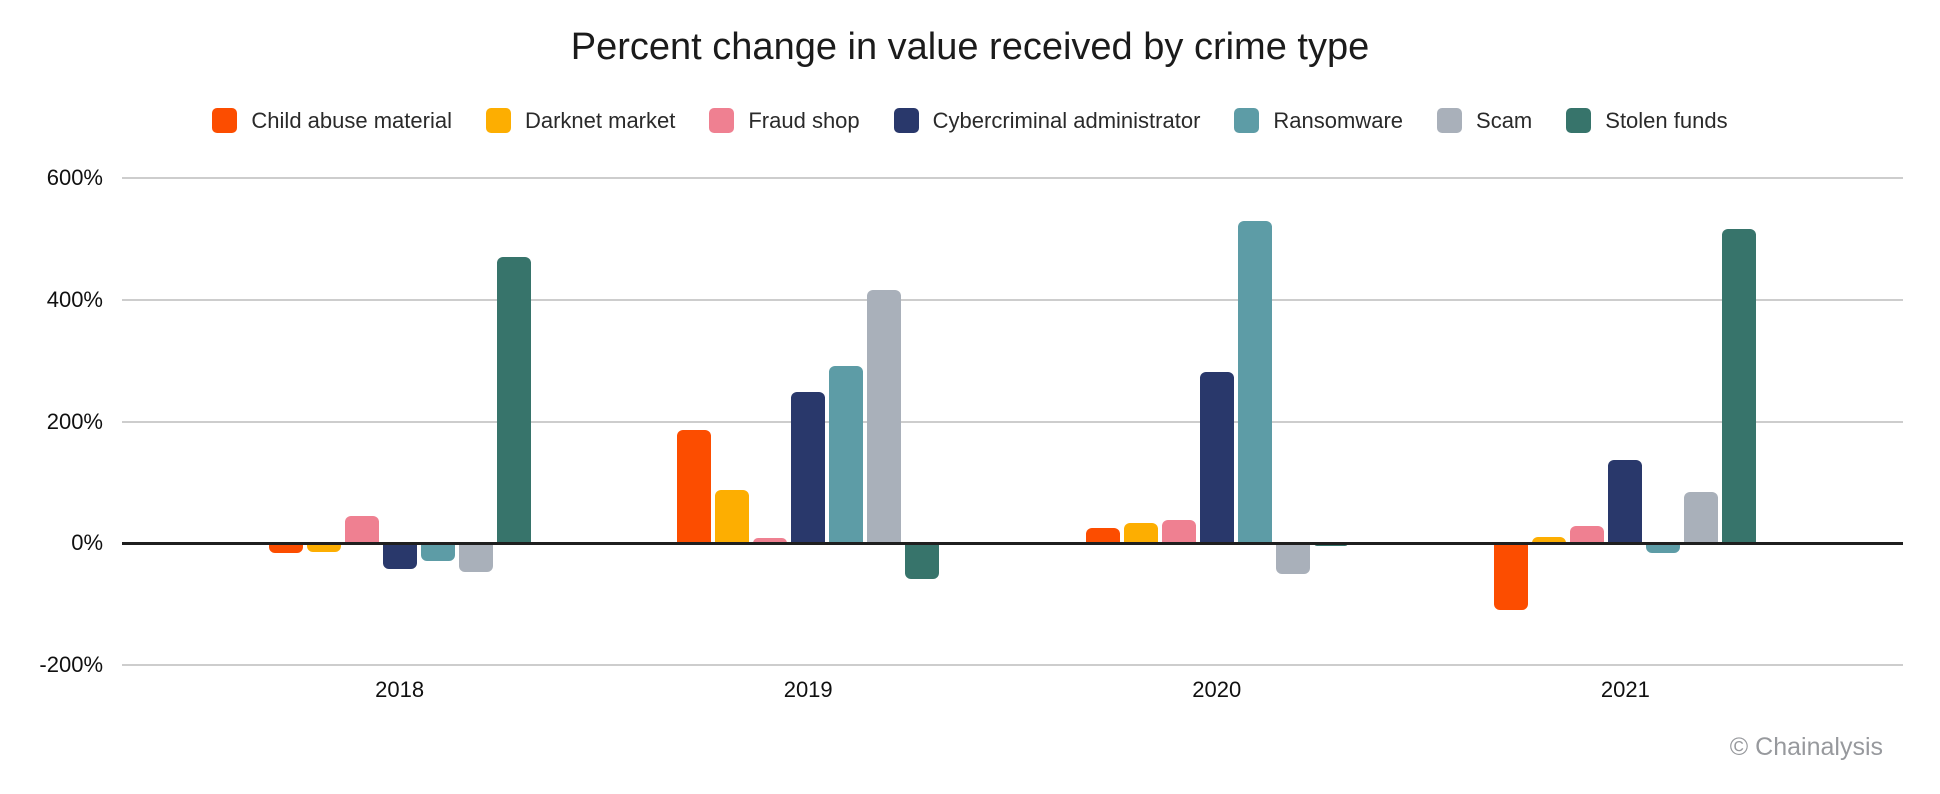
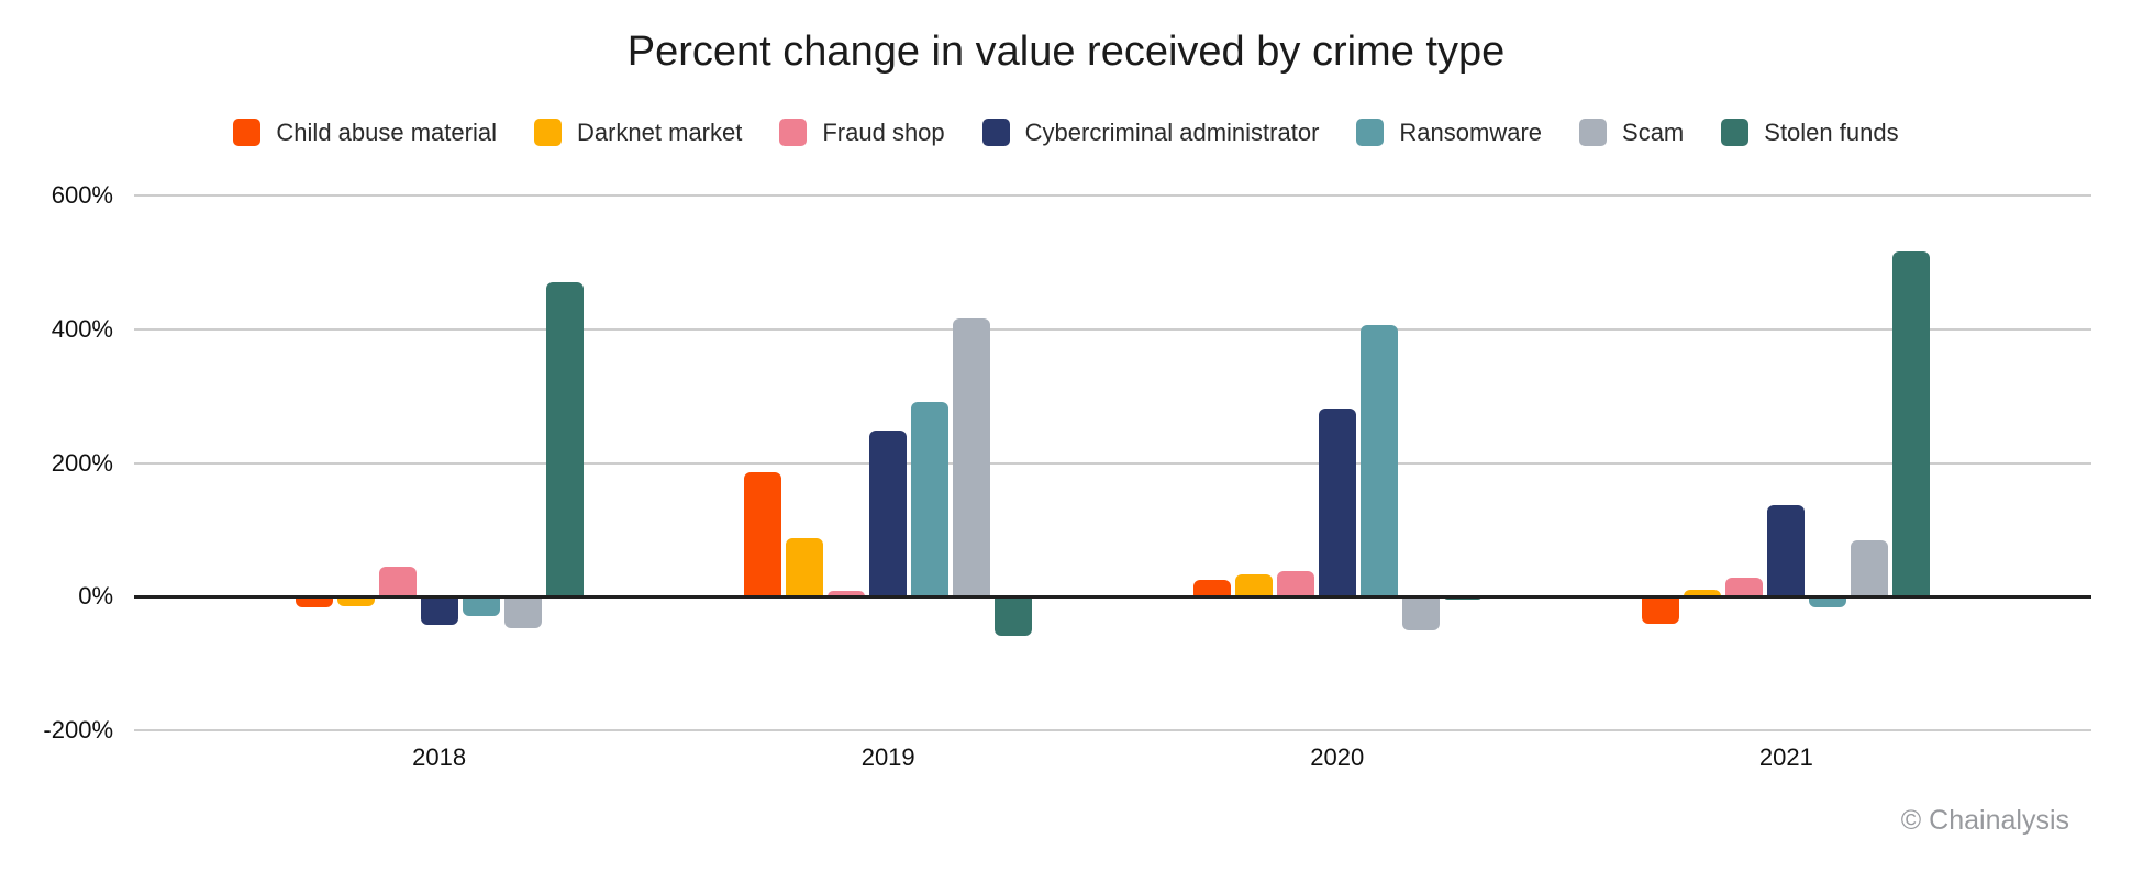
Ransomware/2020: 530% -> 410%
Child abuse material/2021: -110% -> -40%
